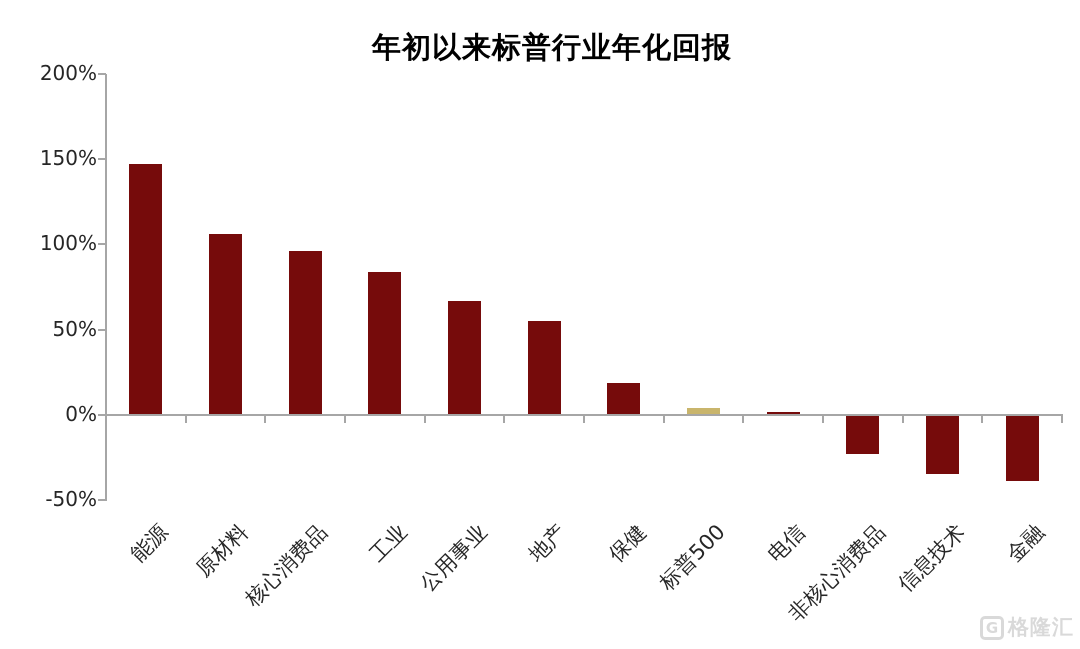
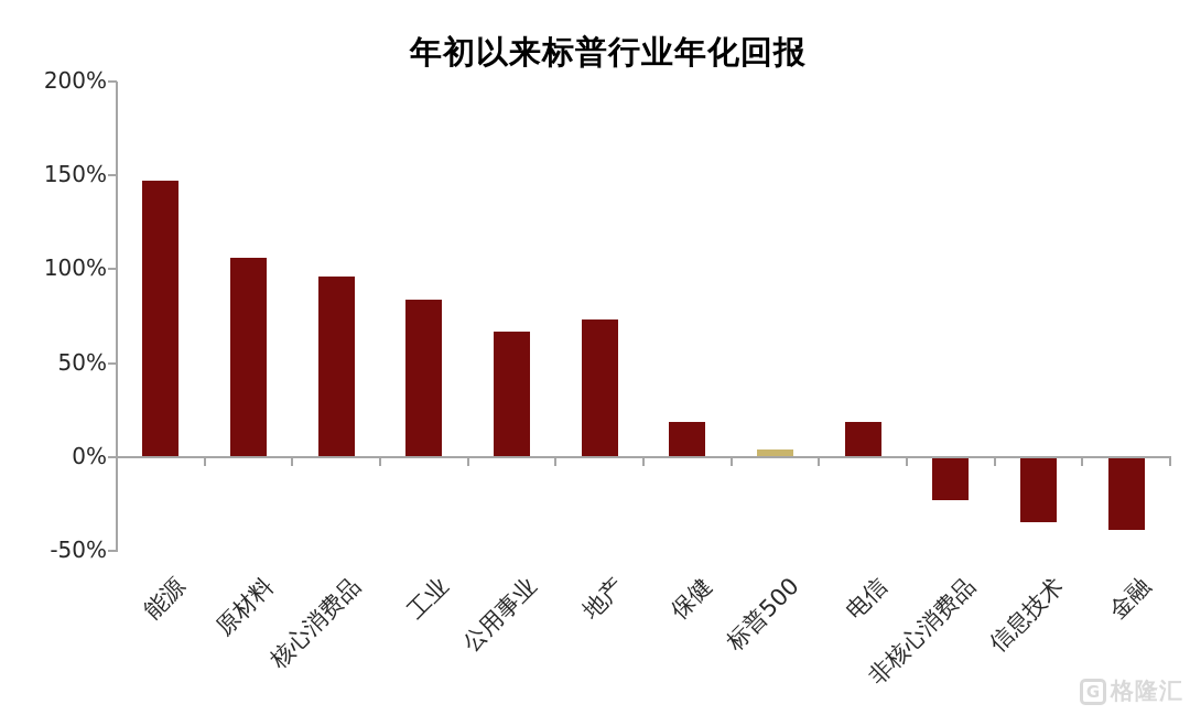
地产: 55% -> 73%
电信: 2% -> 19%
